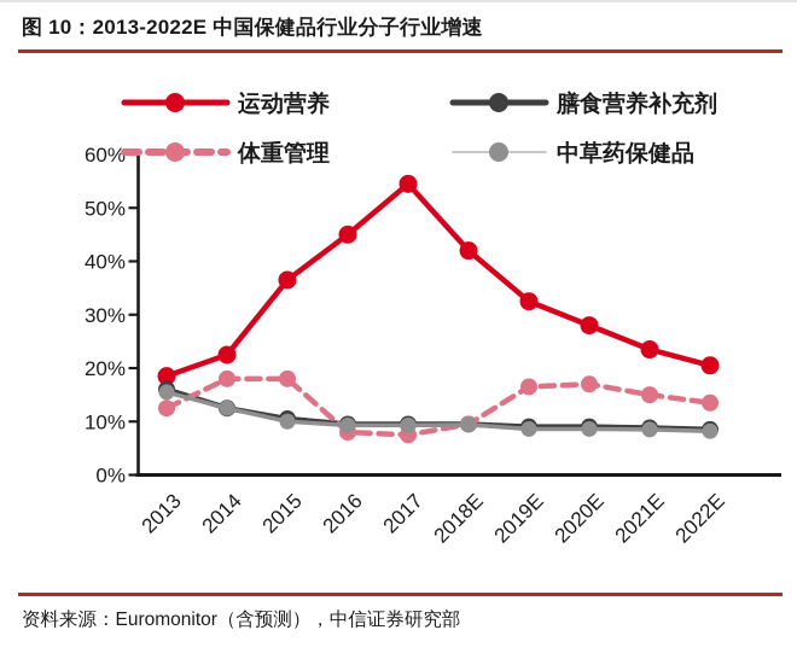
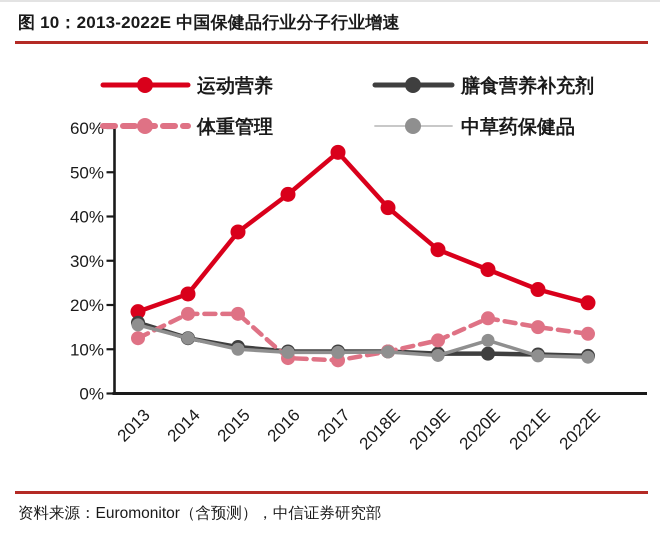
体重管理/2019E: 16% -> 12%
中草药保健品/2020E: 9% -> 12%
